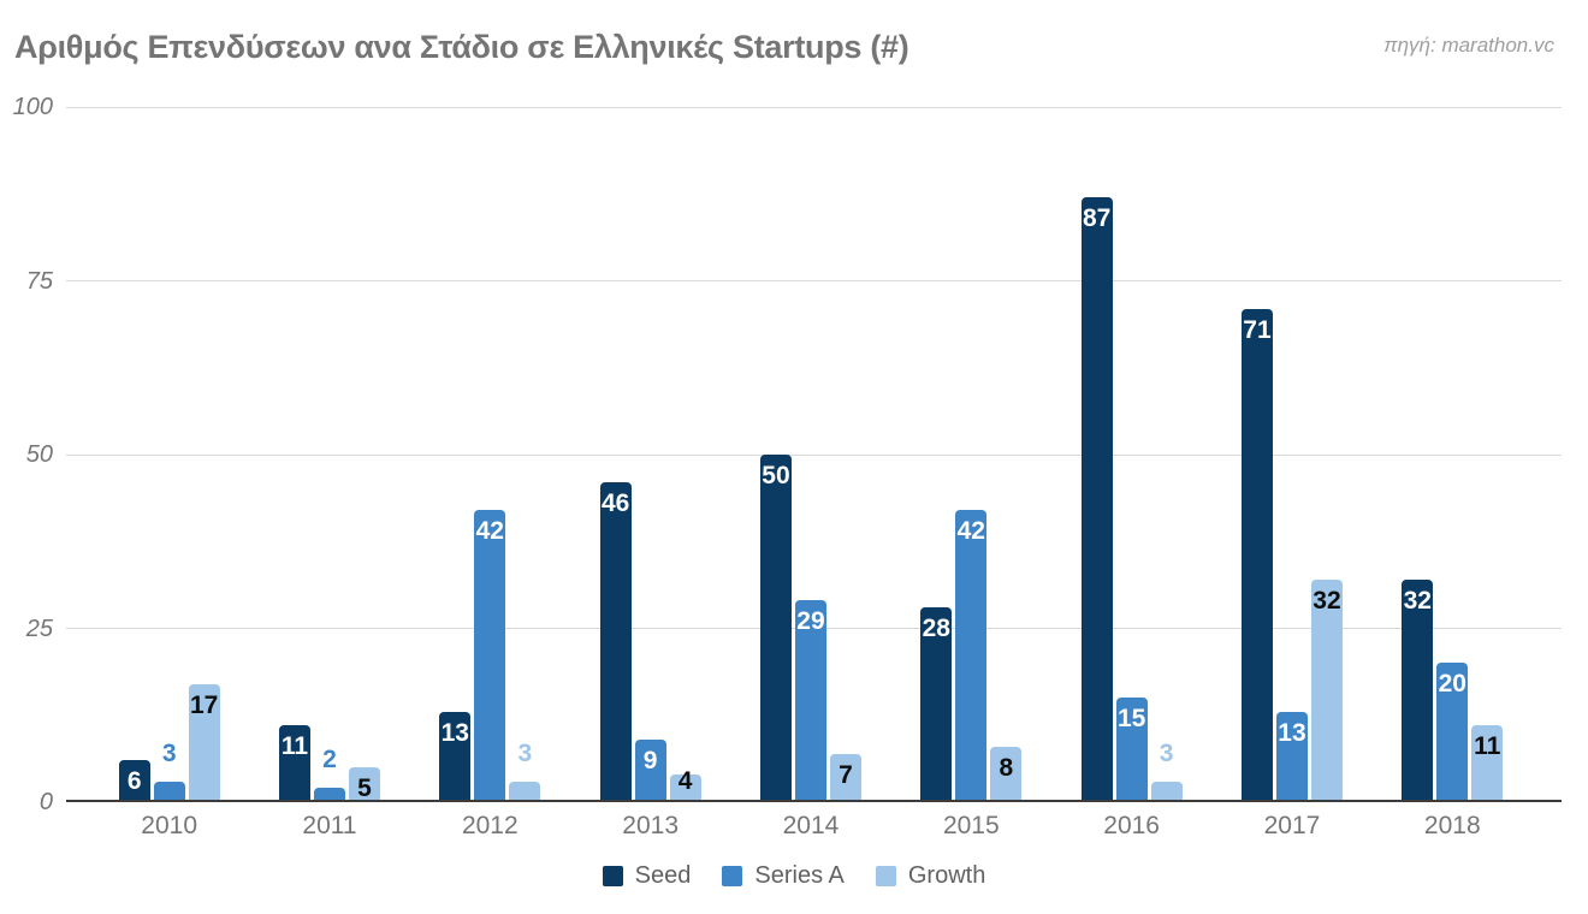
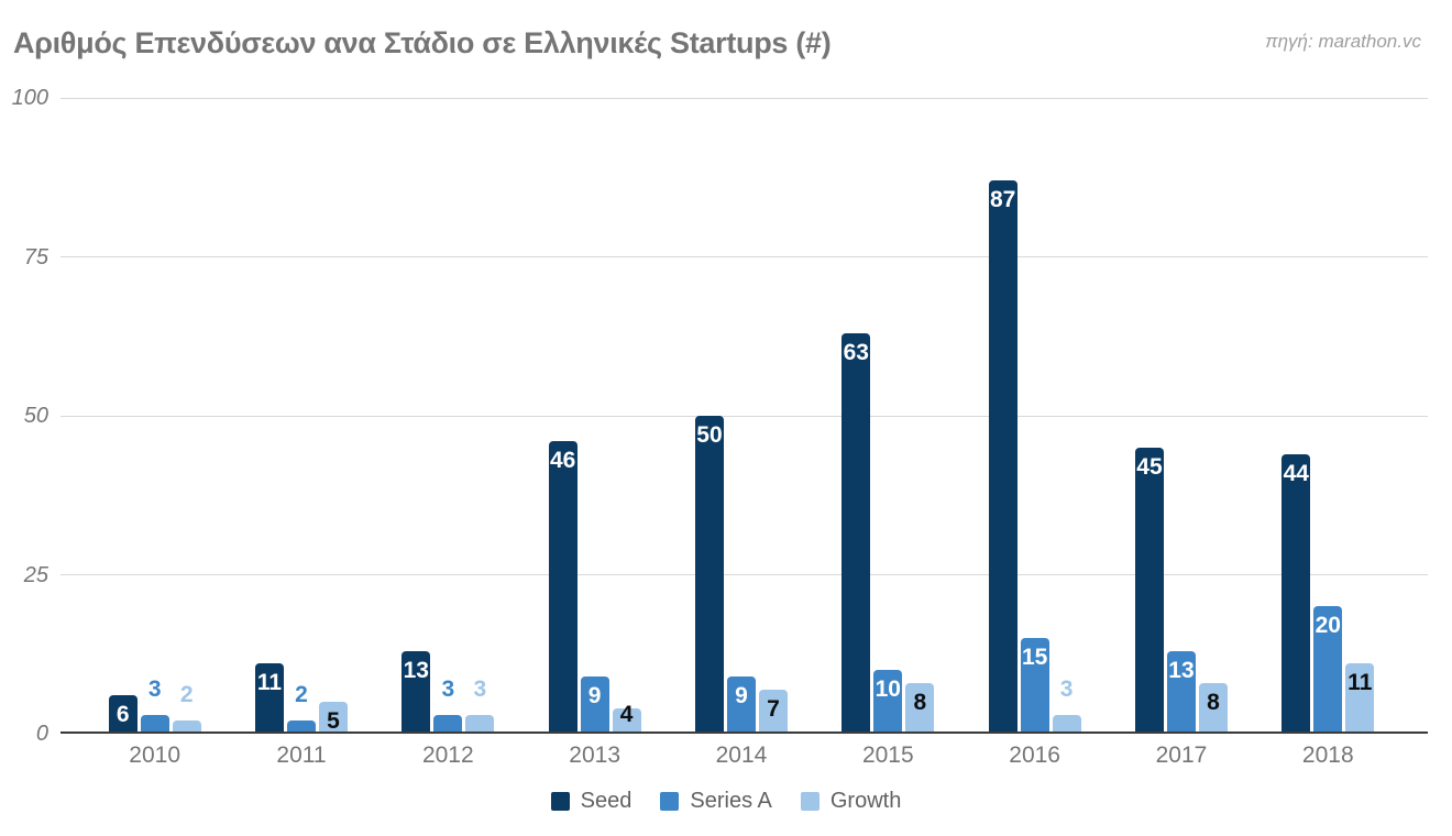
Growth/2010: 17 -> 2
Series A/2012: 42 -> 3
Series A/2014: 29 -> 9
Seed/2015: 28 -> 63
Series A/2015: 42 -> 10
Seed/2017: 71 -> 45
Growth/2017: 32 -> 8
Seed/2018: 32 -> 44
